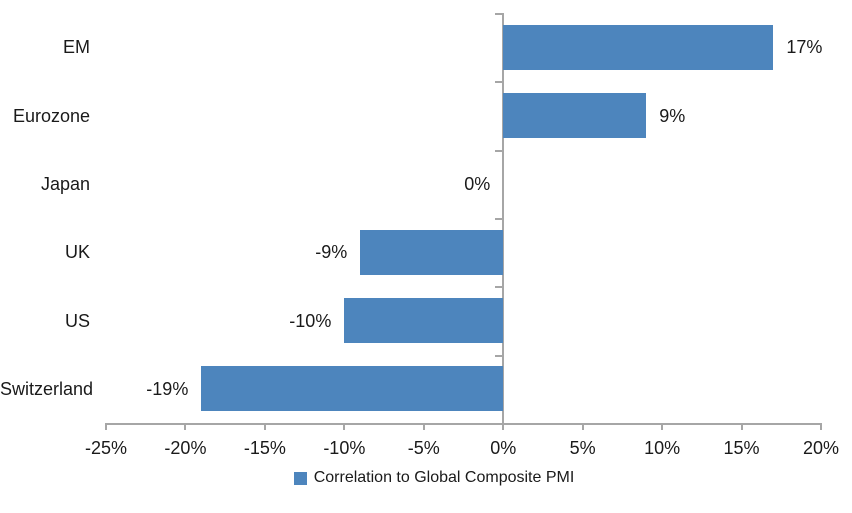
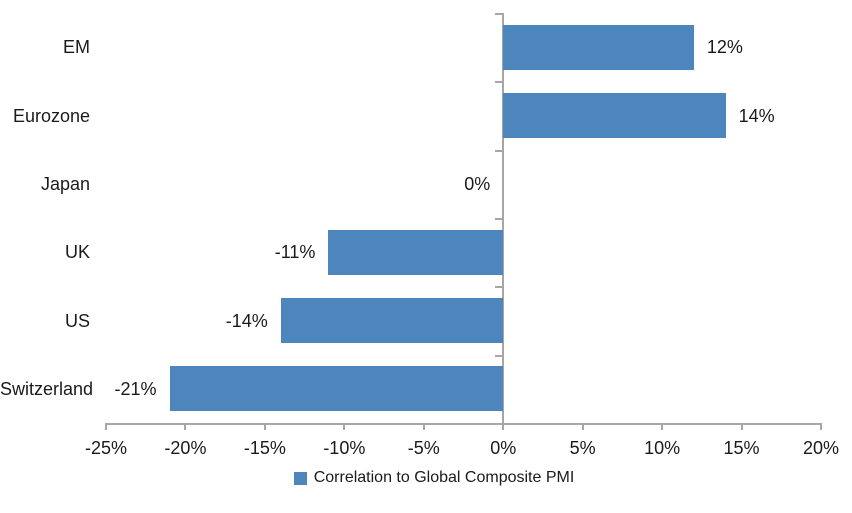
EM: 17% -> 12%
Eurozone: 9% -> 14%
UK: -9% -> -11%
US: -10% -> -14%
Switzerland: -19% -> -21%
